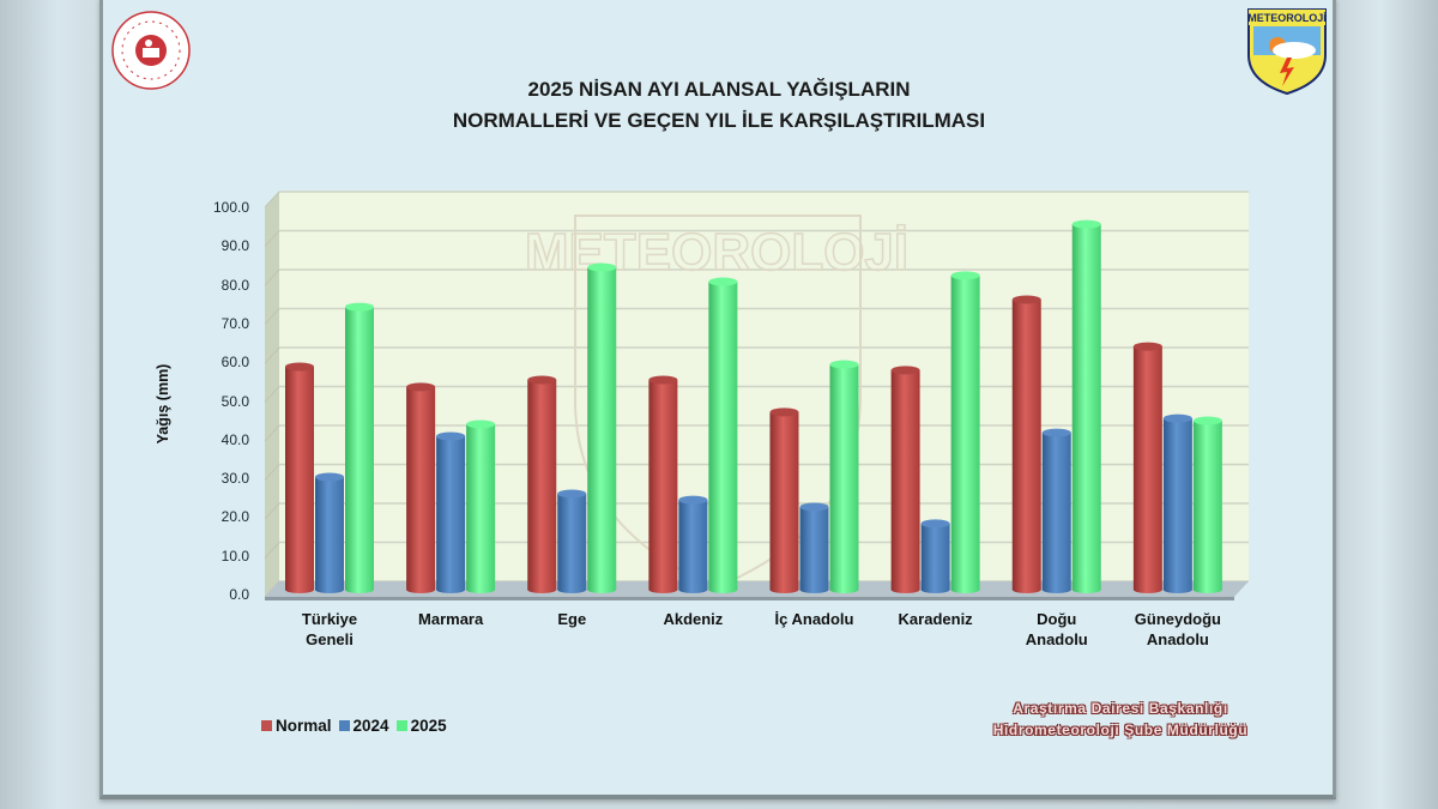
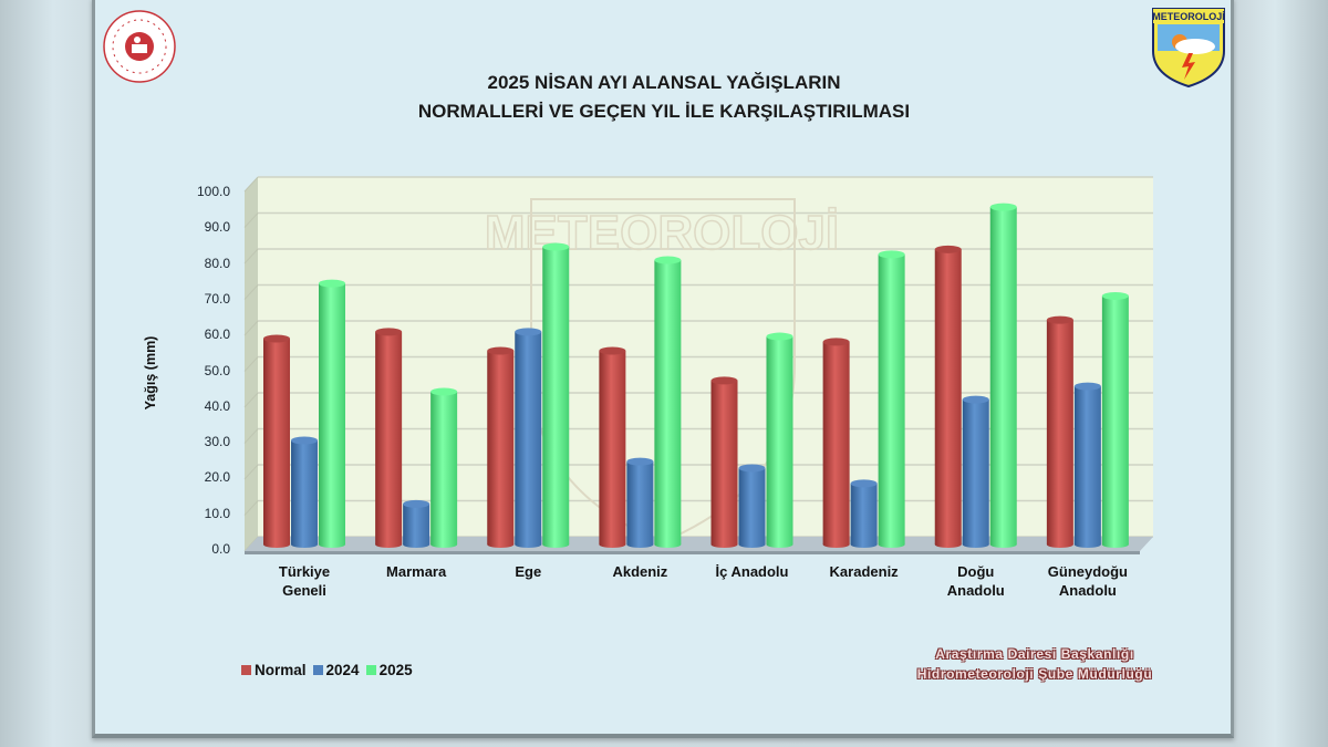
Normal/Marmara: 52 -> 59
2024/Marmara: 39 -> 11
2024/Ege: 24 -> 59
Normal/Doğu Anadolu: 74 -> 82
2025/Güneydoğu Anadolu: 43 -> 69
